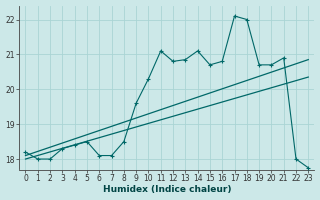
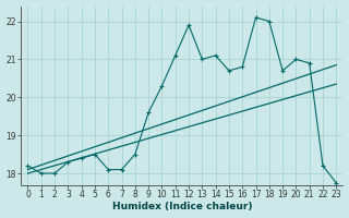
12: 20.80 -> 21.90
13: 20.85 -> 21.00
20: 20.70 -> 21.00
22: 18.00 -> 18.20
